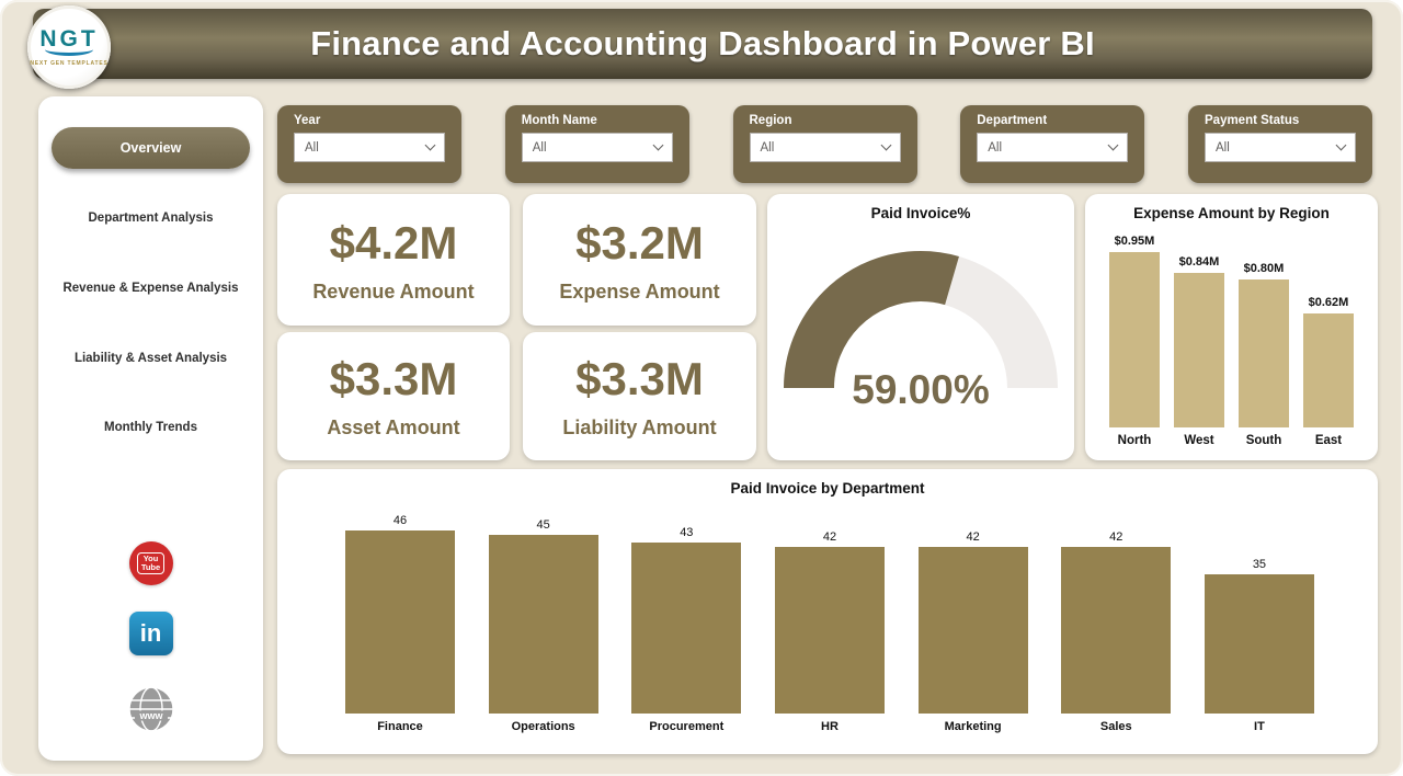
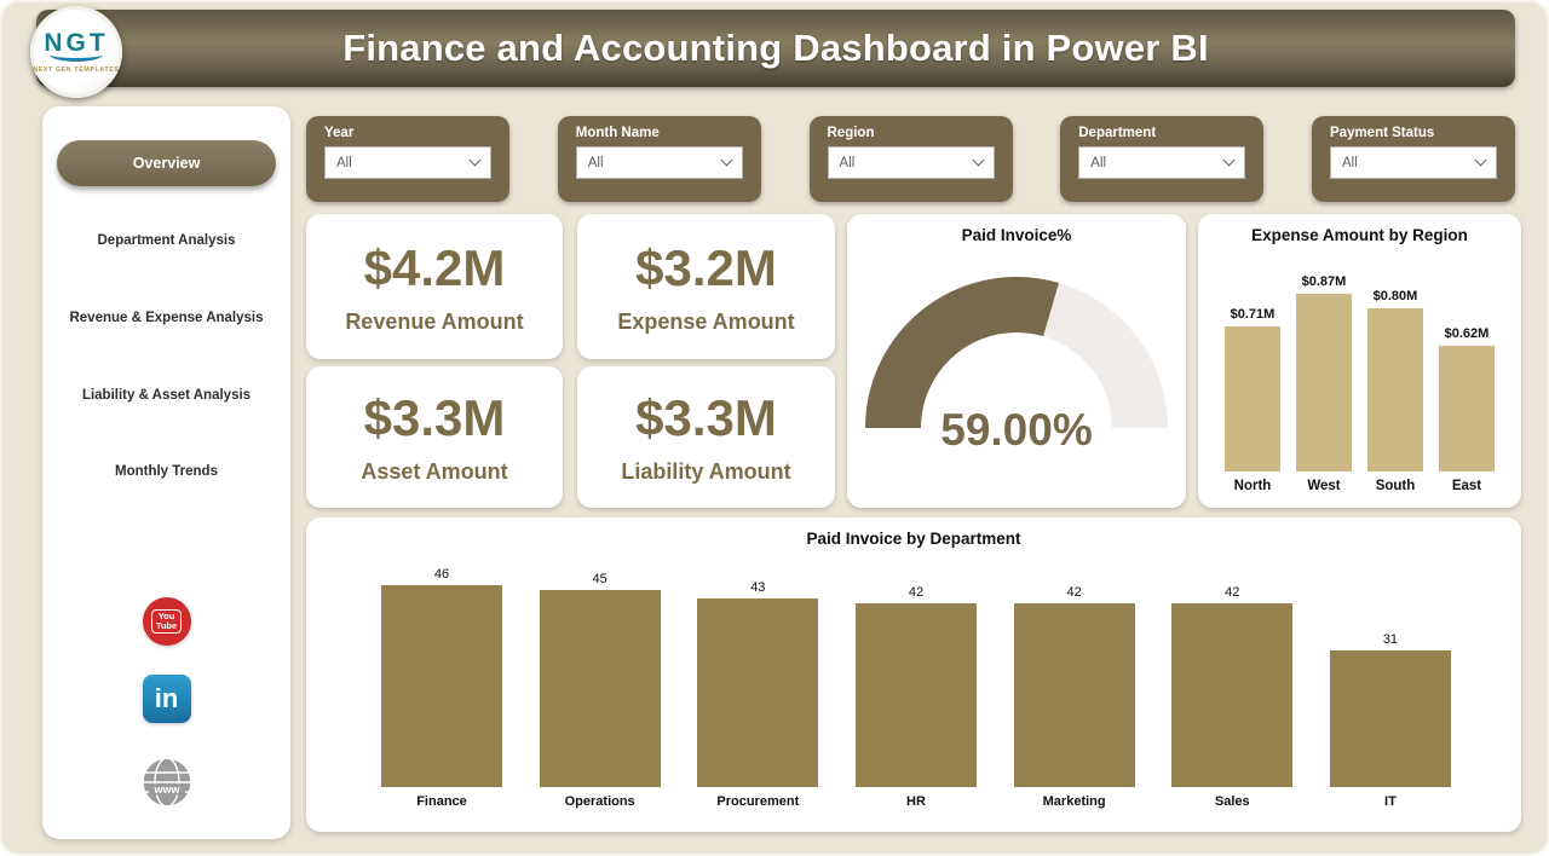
Expense Amount by Region/North: $0.95M -> $0.71M
Expense Amount by Region/West: $0.84M -> $0.87M
Paid Invoice by Department/IT: 35 -> 31
